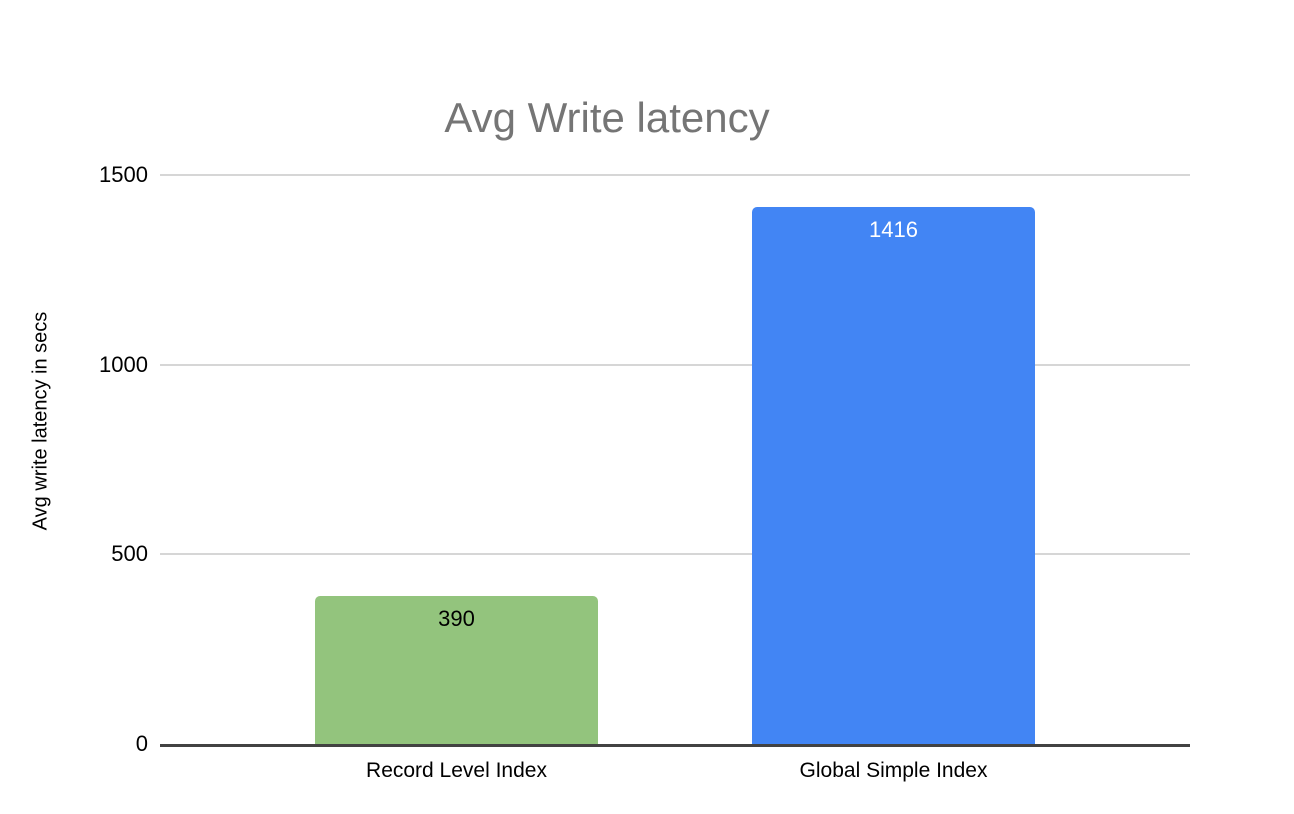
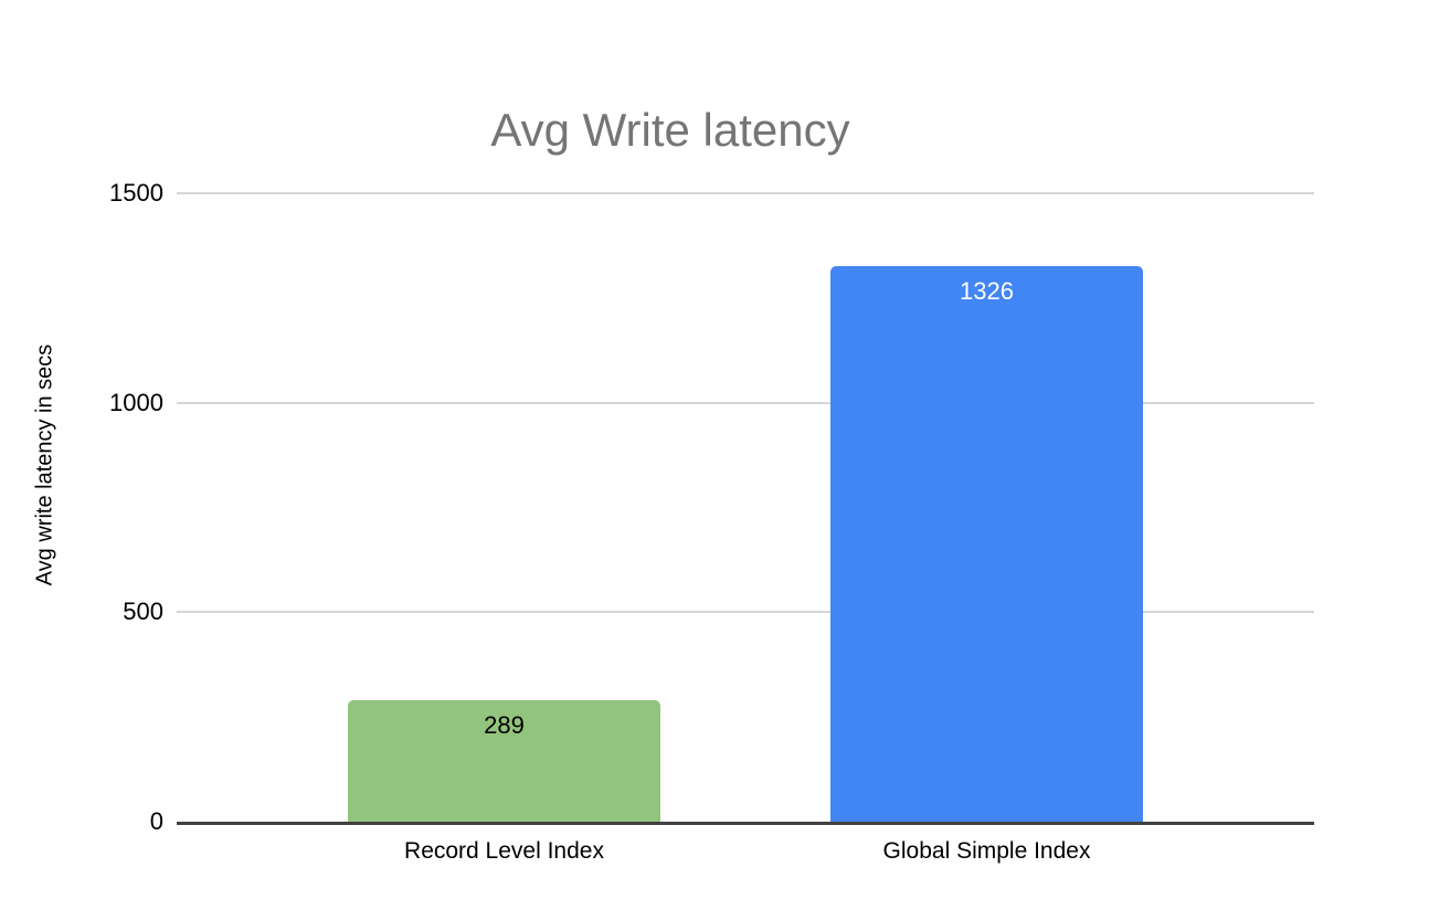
Record Level Index: 390 -> 289
Global Simple Index: 1416 -> 1326
